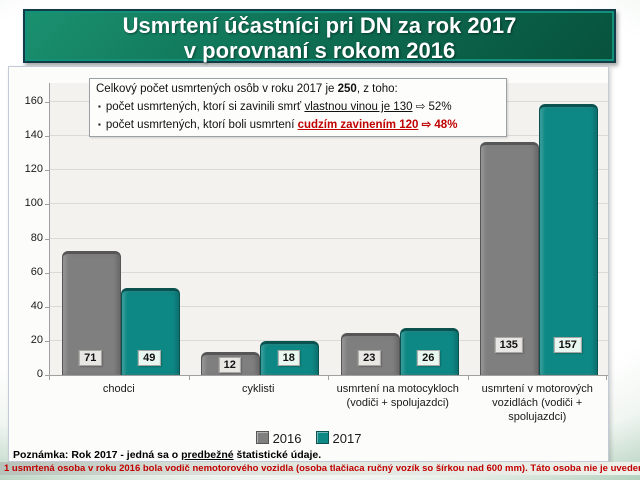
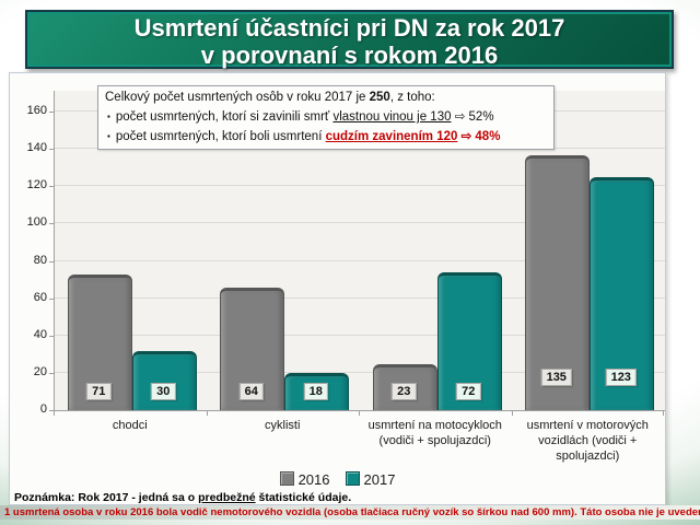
2017/chodci: 49 -> 30
2016/cyklisti: 12 -> 64
2017/usmrtení na motocykloch (vodiči + spolujazdci): 26 -> 72
2017/usmrtení v motorových vozidlách (vodiči + spolujazdci): 157 -> 123
